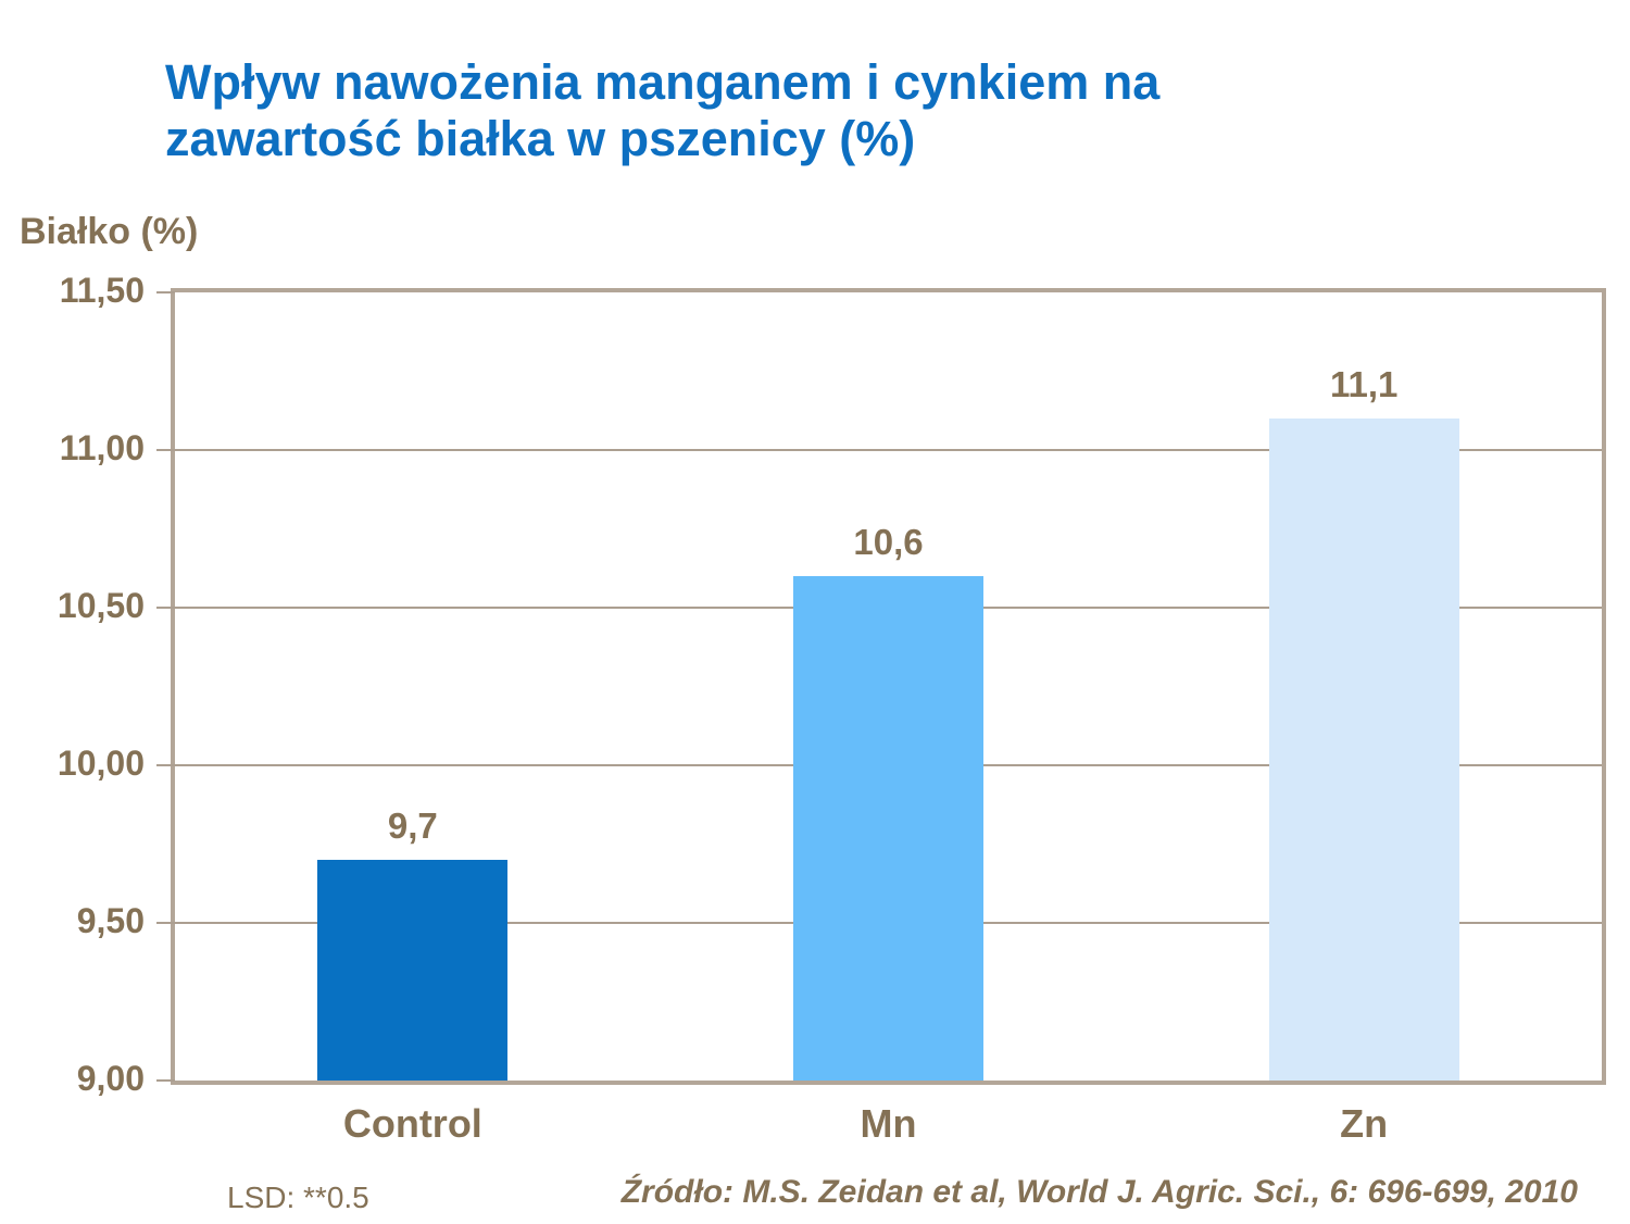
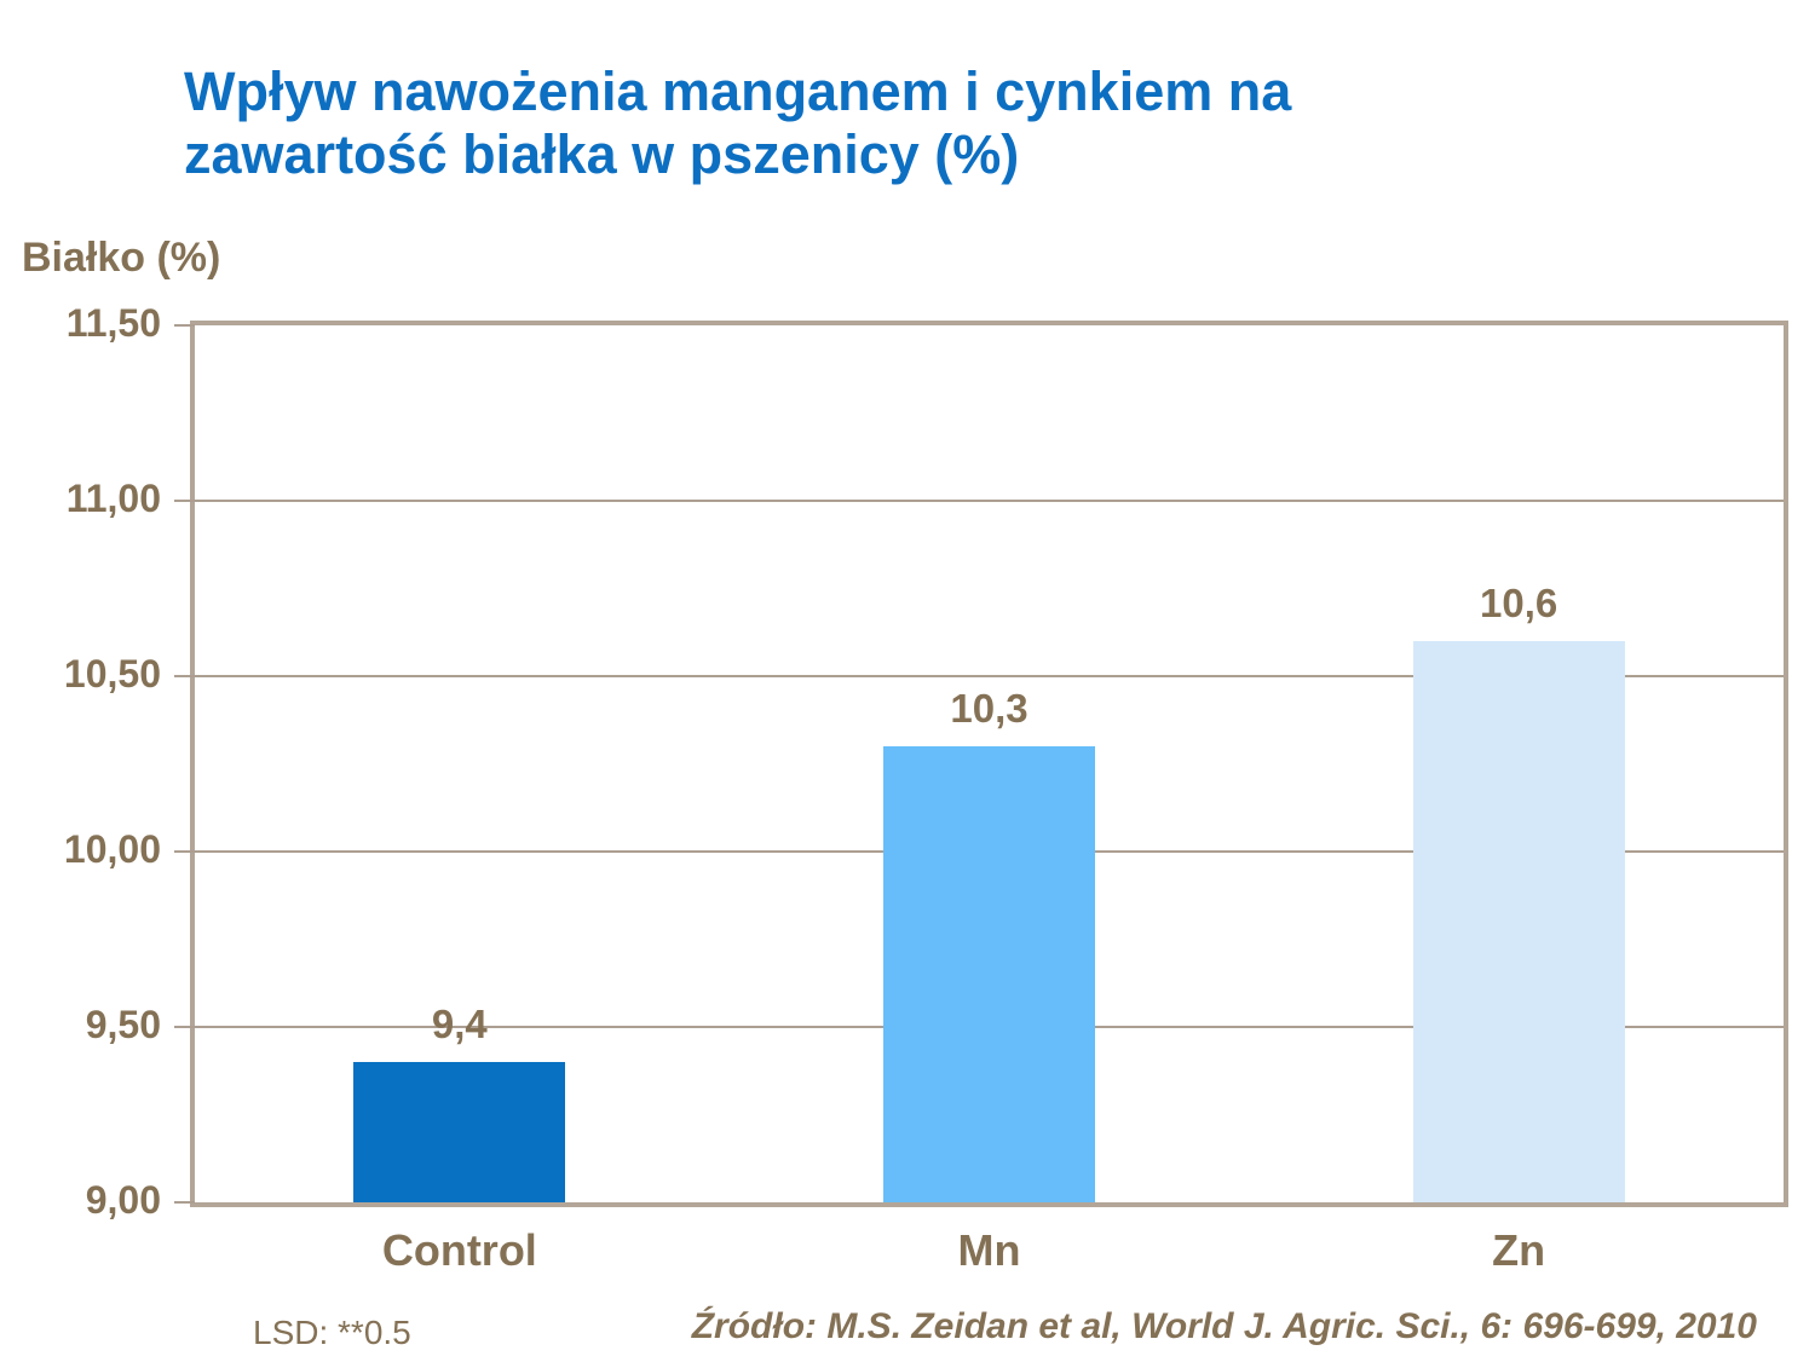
Control: 9,7 -> 9,4
Mn: 10,6 -> 10,3
Zn: 11,1 -> 10,6
